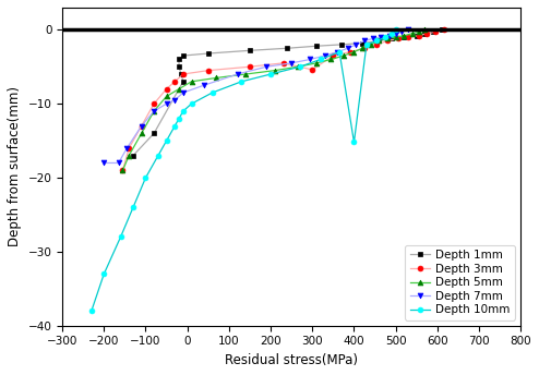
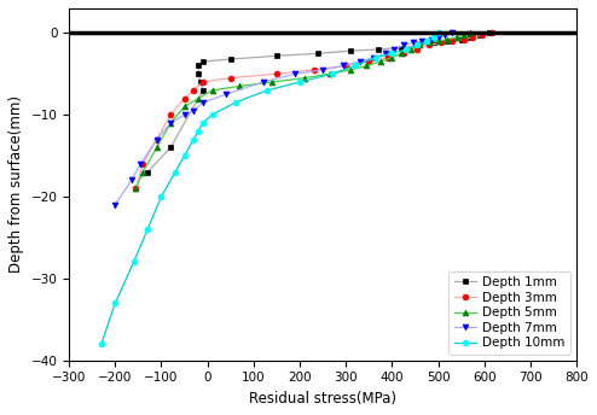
Depth 7mm/−200: -18.0 -> -21.0
Depth 3mm/300: -5.4 -> -4.0
Depth 10mm/400: -15.2 -> -2.5
